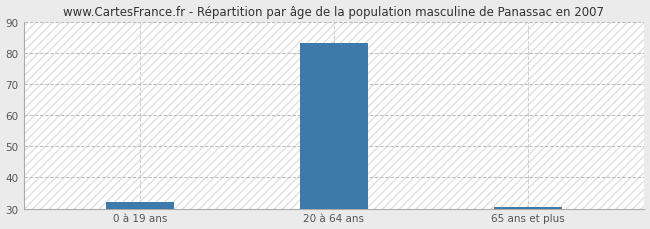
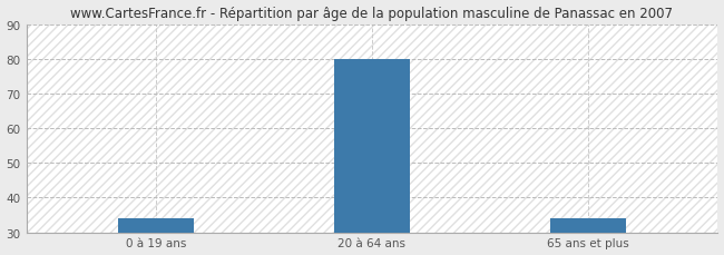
0 à 19 ans: 32.0 -> 34.0
20 à 64 ans: 83.0 -> 80.0
65 ans et plus: 30.5 -> 34.0
